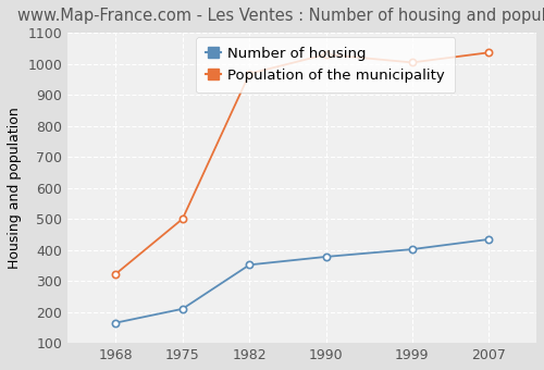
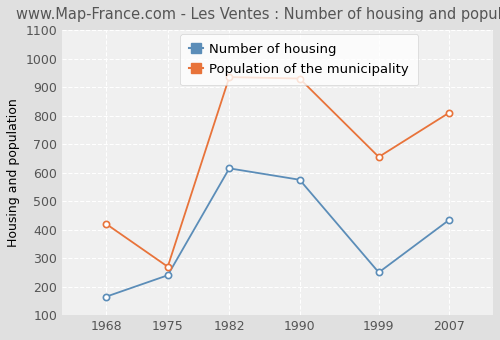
Population of the municipality/1968: 322 -> 420
Number of housing/1975: 210 -> 240
Population of the municipality/1975: 500 -> 270
Number of housing/1982: 352 -> 615
Population of the municipality/1982: 968 -> 935
Number of housing/1990: 378 -> 575
Population of the municipality/1990: 1030 -> 930
Number of housing/1999: 402 -> 250
Population of the municipality/1999: 1004 -> 655
Population of the municipality/2007: 1036 -> 810
